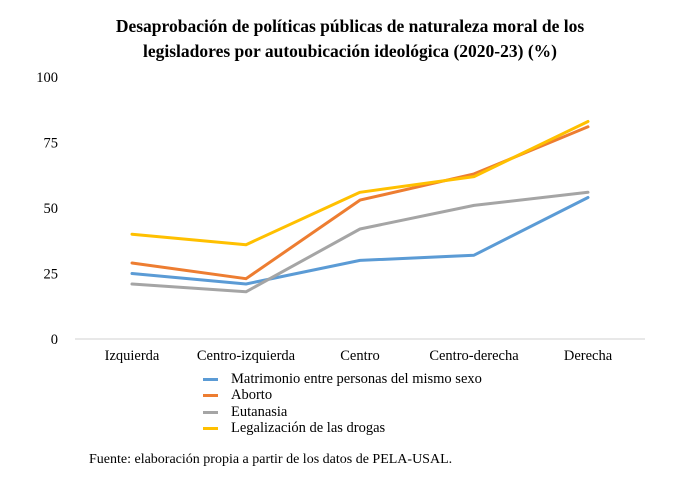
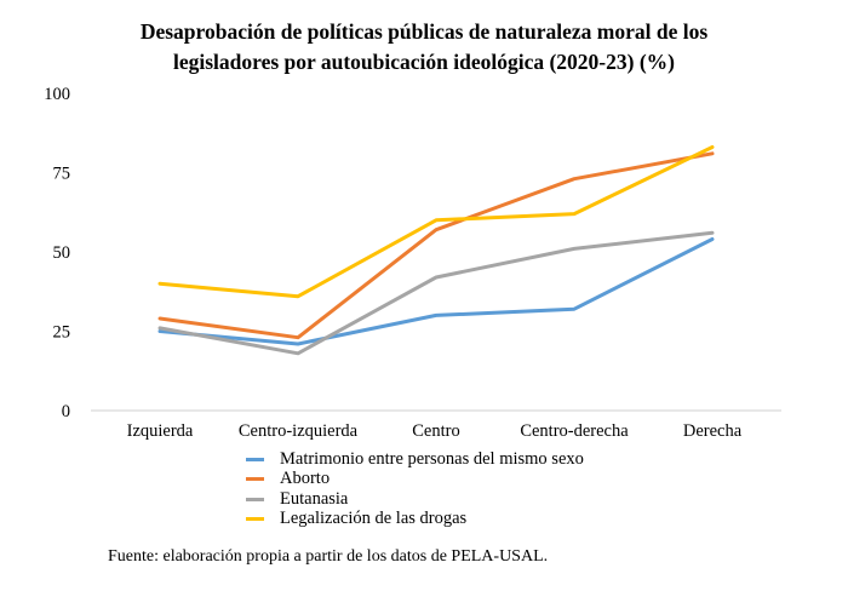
Eutanasia/Izquierda: 21 -> 26
Aborto/Centro: 53 -> 57
Legalización de las drogas/Centro: 56 -> 60
Aborto/Centro-derecha: 63 -> 73
